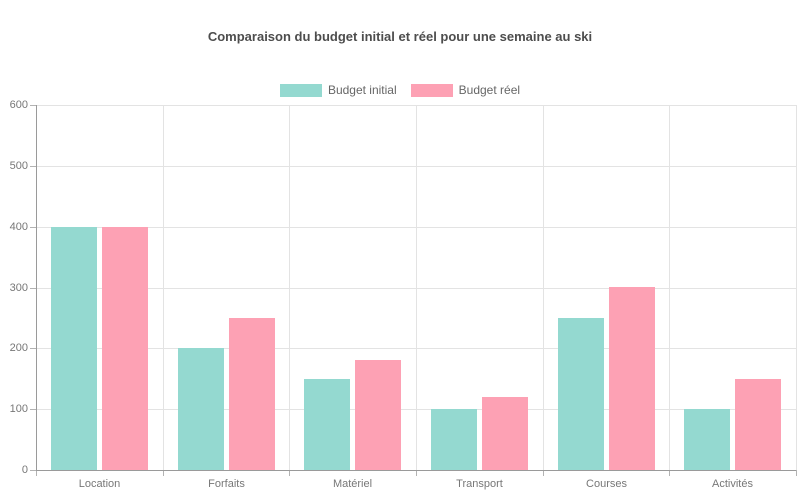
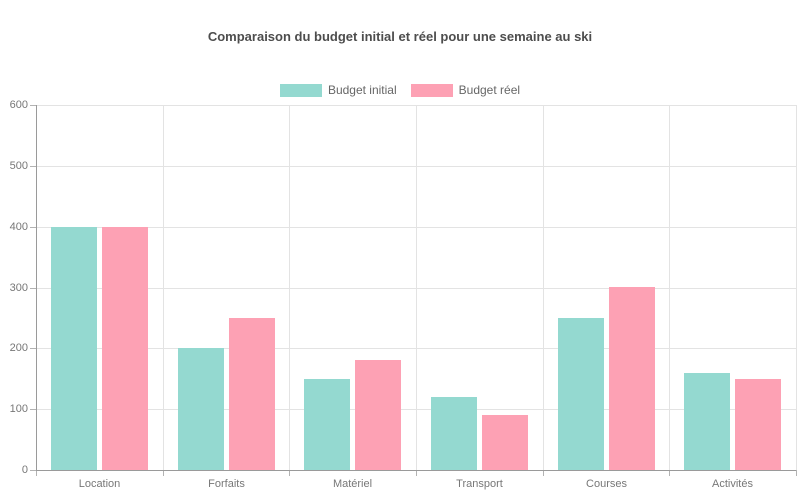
Budget initial/Transport: 100 -> 120
Budget réel/Transport: 120 -> 90
Budget initial/Activités: 100 -> 160
